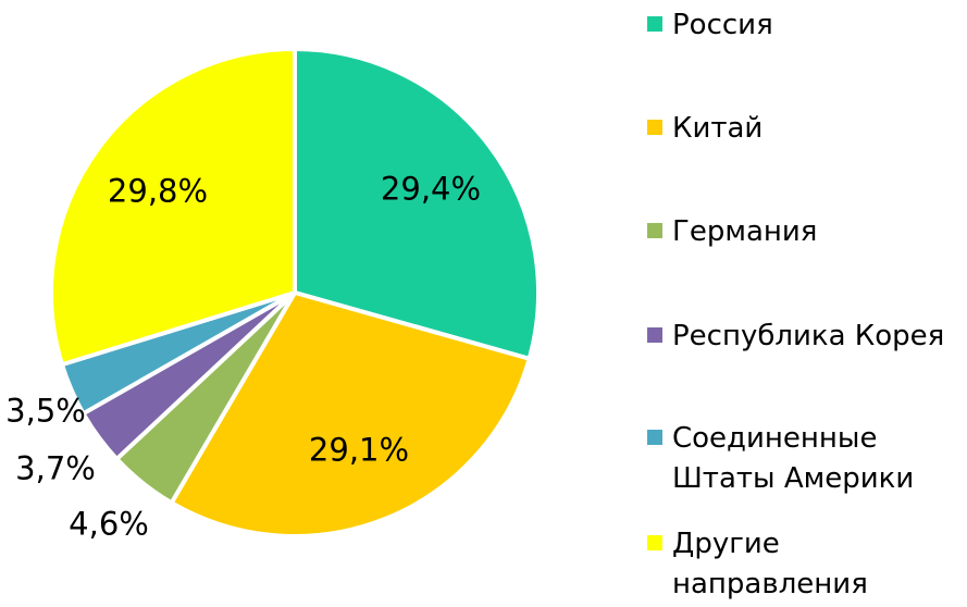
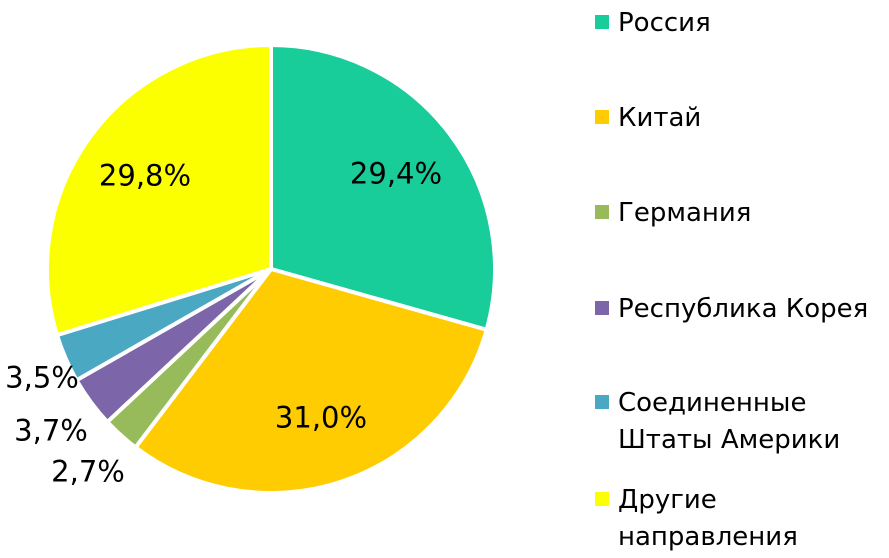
Китай: 29,1% -> 31,0%
Германия: 4,6% -> 2,7%
